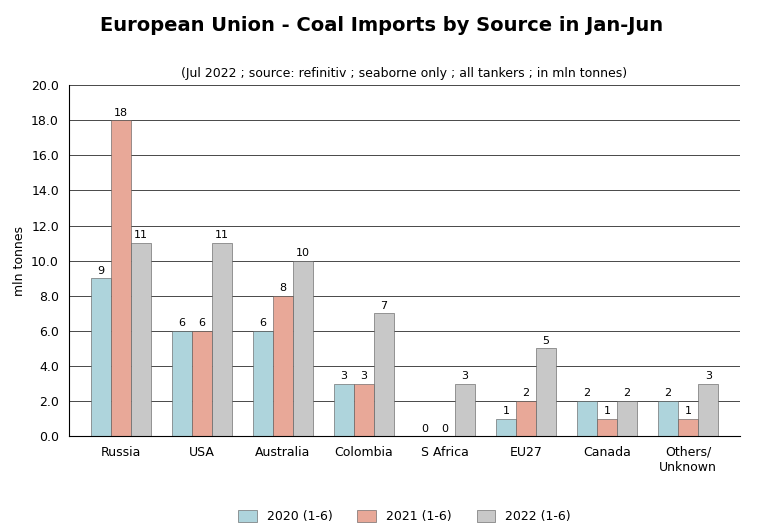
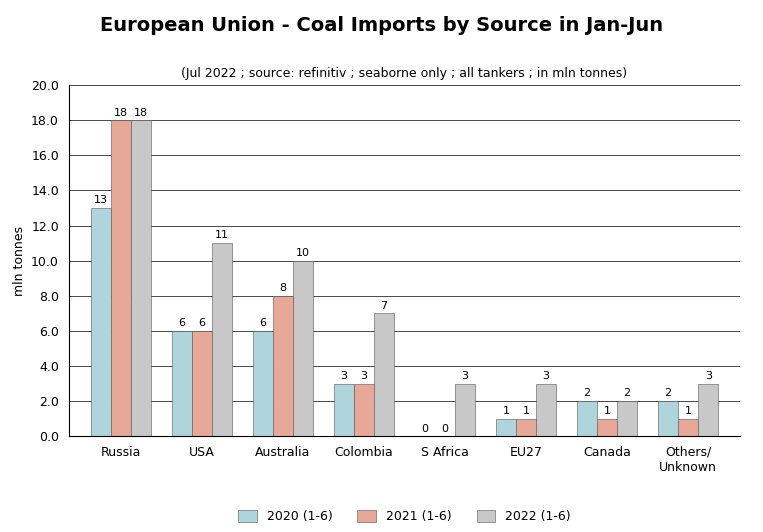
2020 (1-6)/Russia: 9 -> 13
2022 (1-6)/Russia: 11 -> 18
2021 (1-6)/EU27: 2 -> 1
2022 (1-6)/EU27: 5 -> 3
